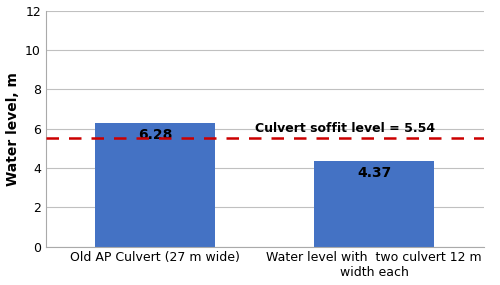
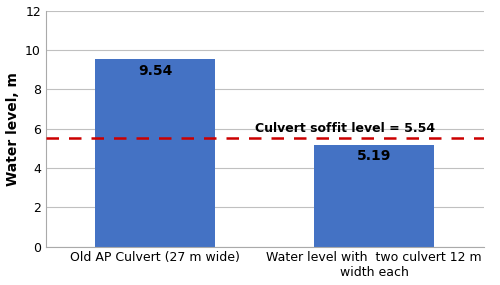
Old AP Culvert (27 m wide): 6.28 -> 9.54
Water level with two culvert 12 m width each: 4.37 -> 5.19
